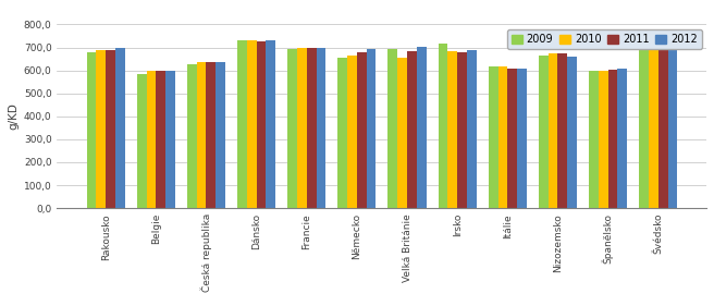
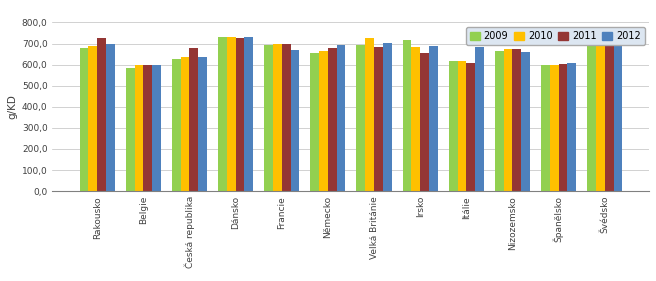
2011/Rakousko: 690 -> 725
2011/Česká republika: 638 -> 680
2012/Francie: 700 -> 670
2010/Velká Británie: 655 -> 725
2011/Irsko: 680 -> 655
2012/Itálie: 610 -> 685
